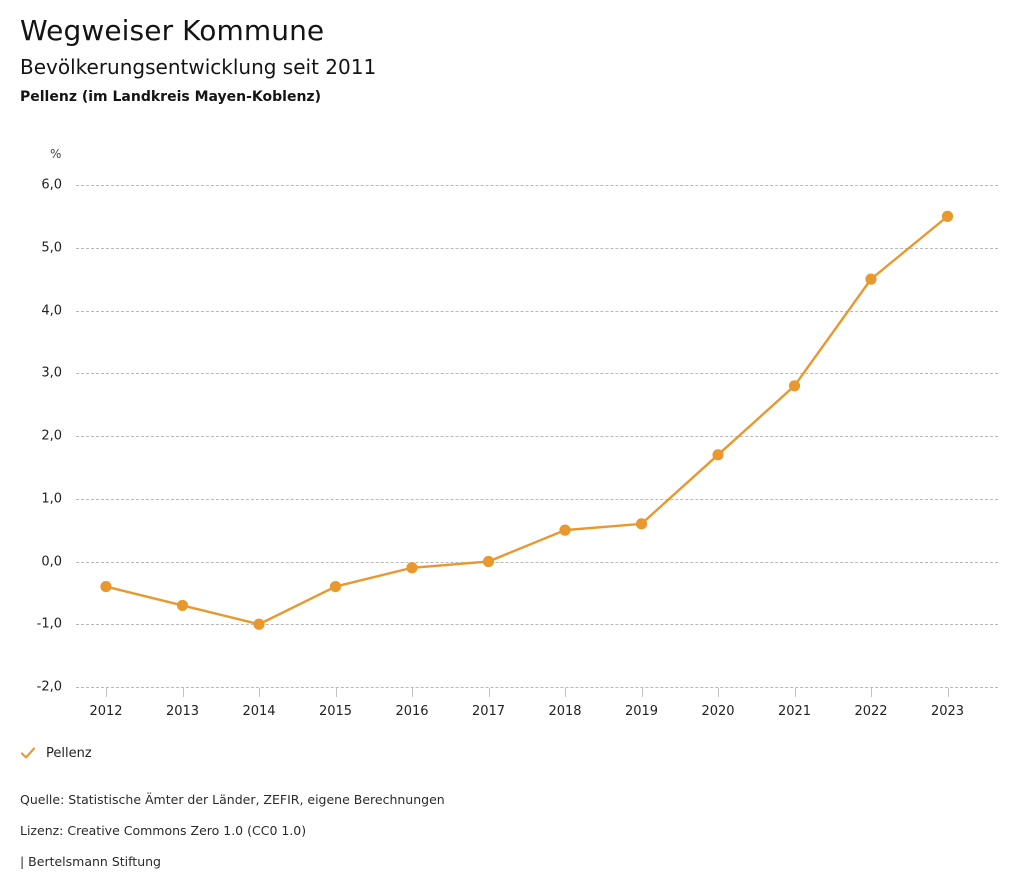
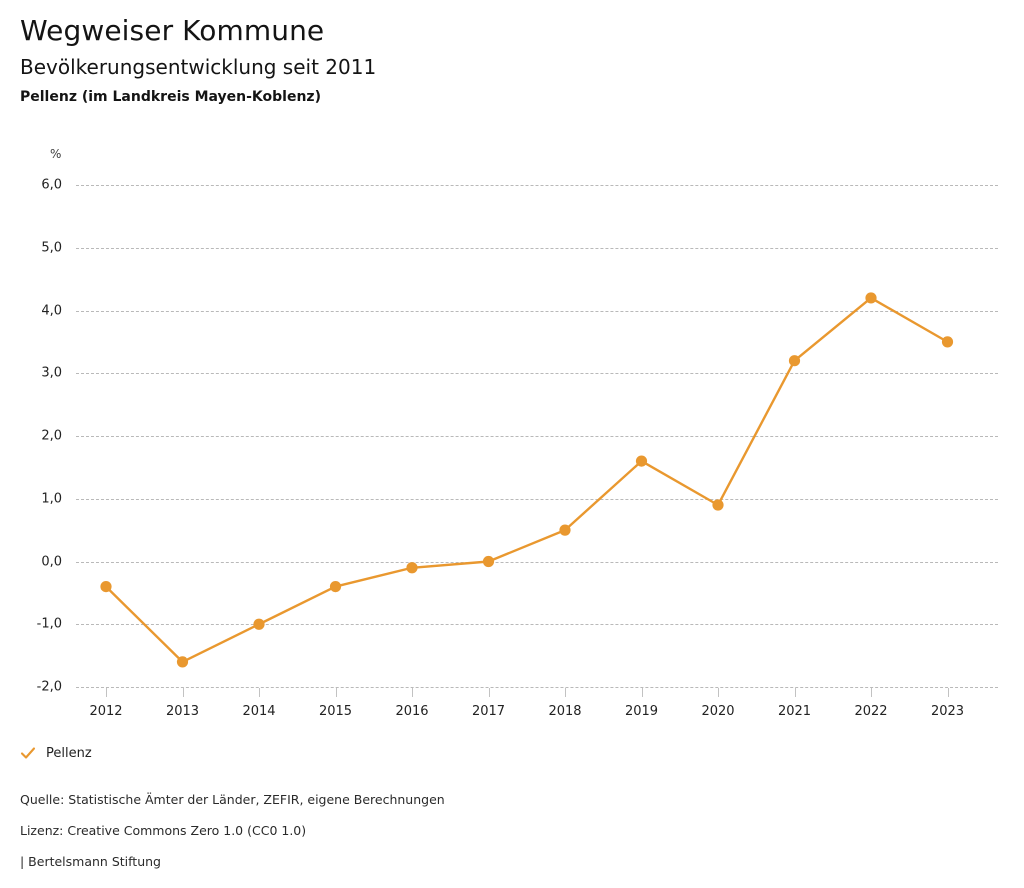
2013: -0,7 -> -1,6
2019: 0,6 -> 1,6
2020: 1,7 -> 0,9
2021: 2,8 -> 3,2
2022: 4,5 -> 4,2
2023: 5,5 -> 3,5
